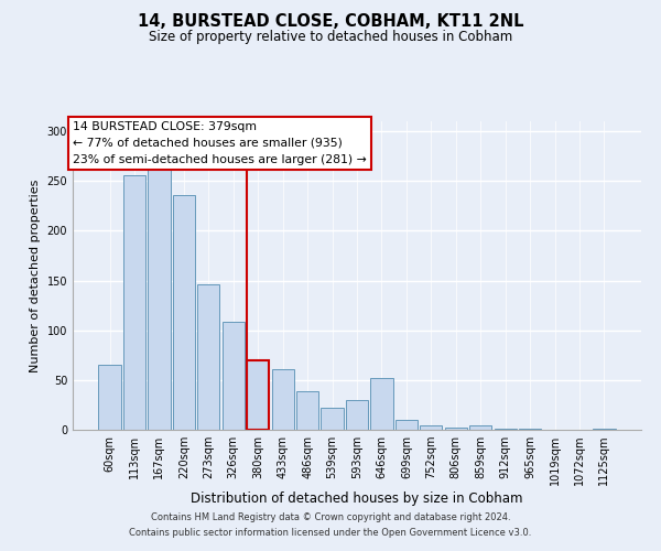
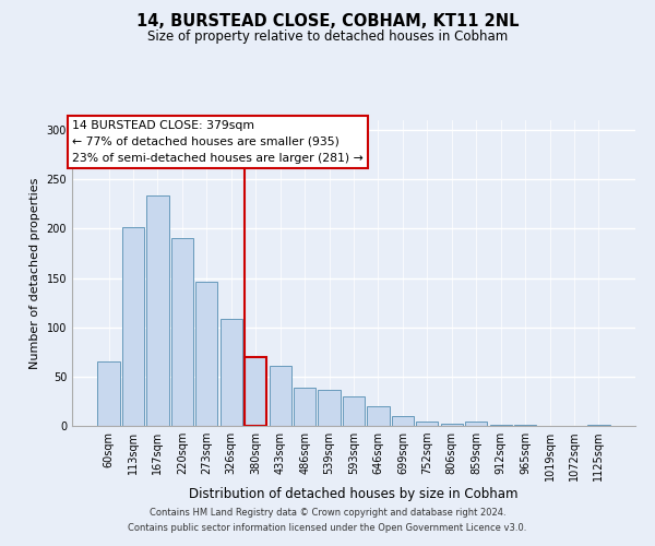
113sqm: 256 -> 201
167sqm: 264 -> 234
220sqm: 236 -> 190
539sqm: 22 -> 37
646sqm: 52 -> 20
